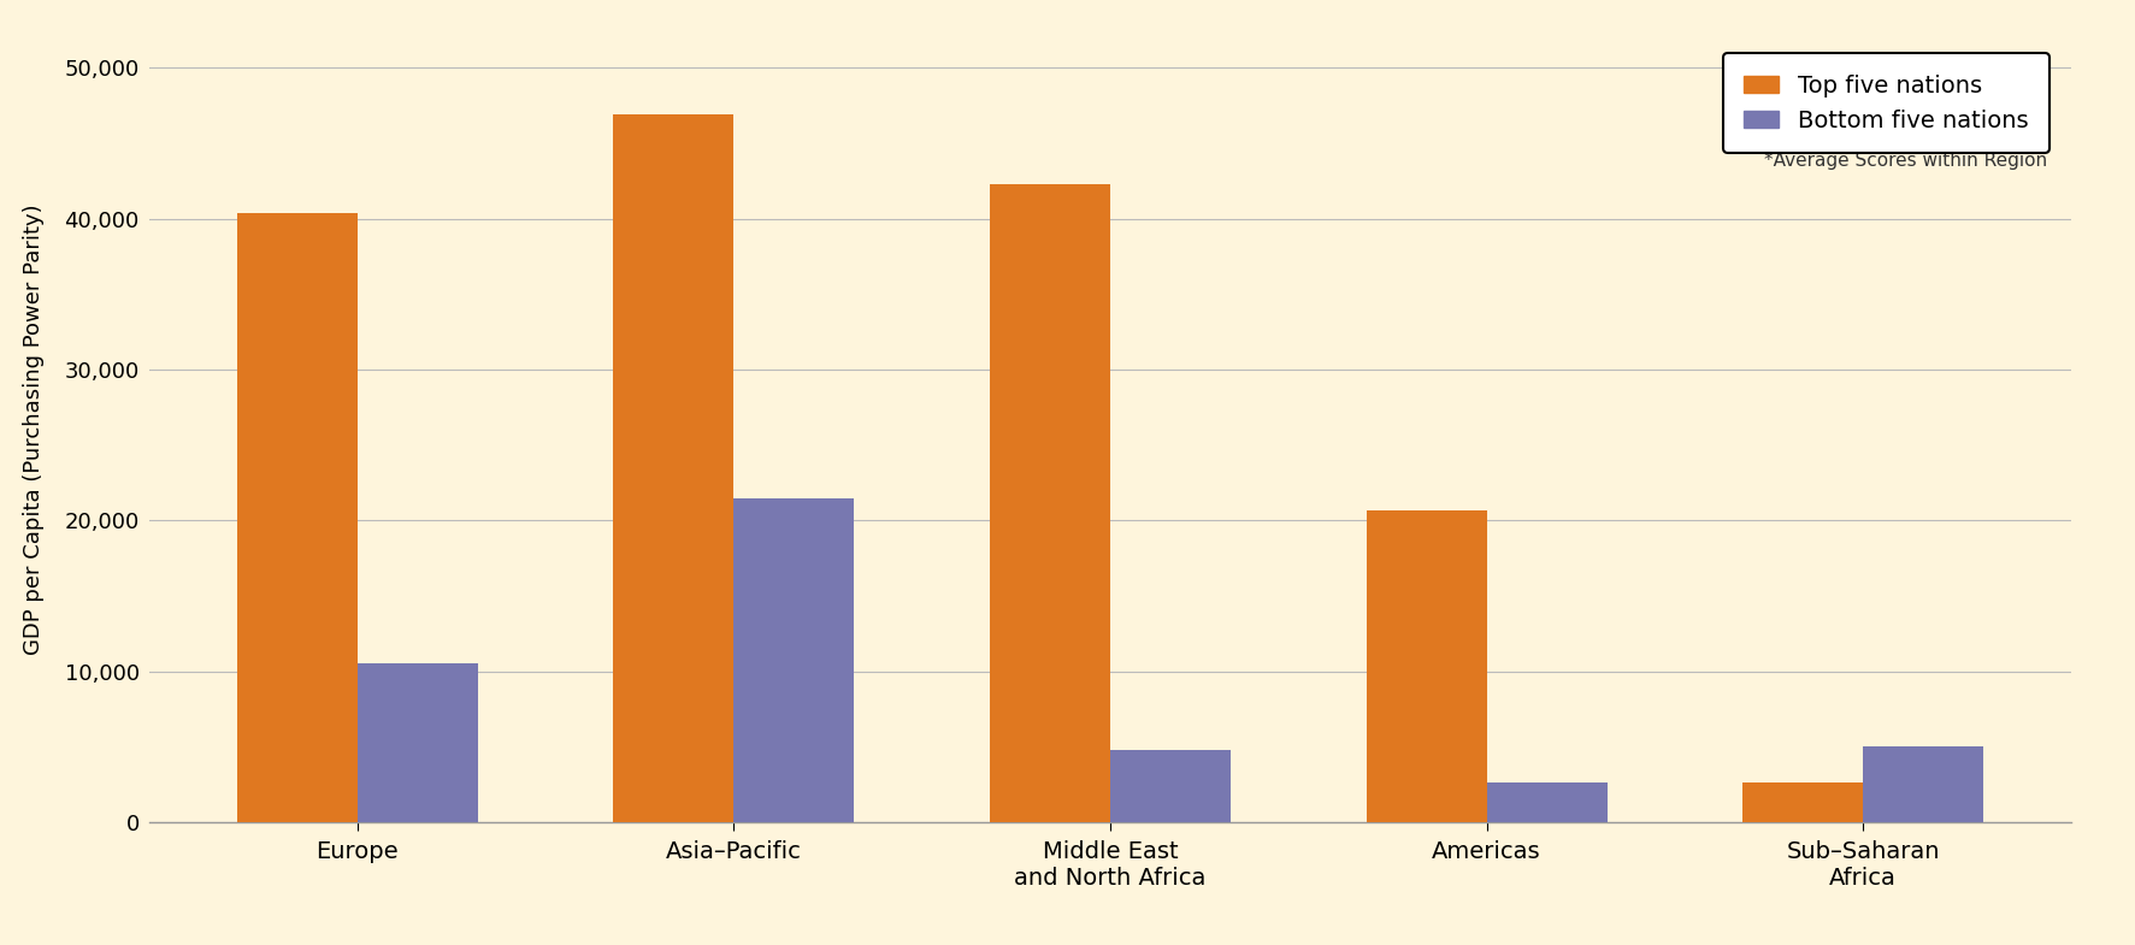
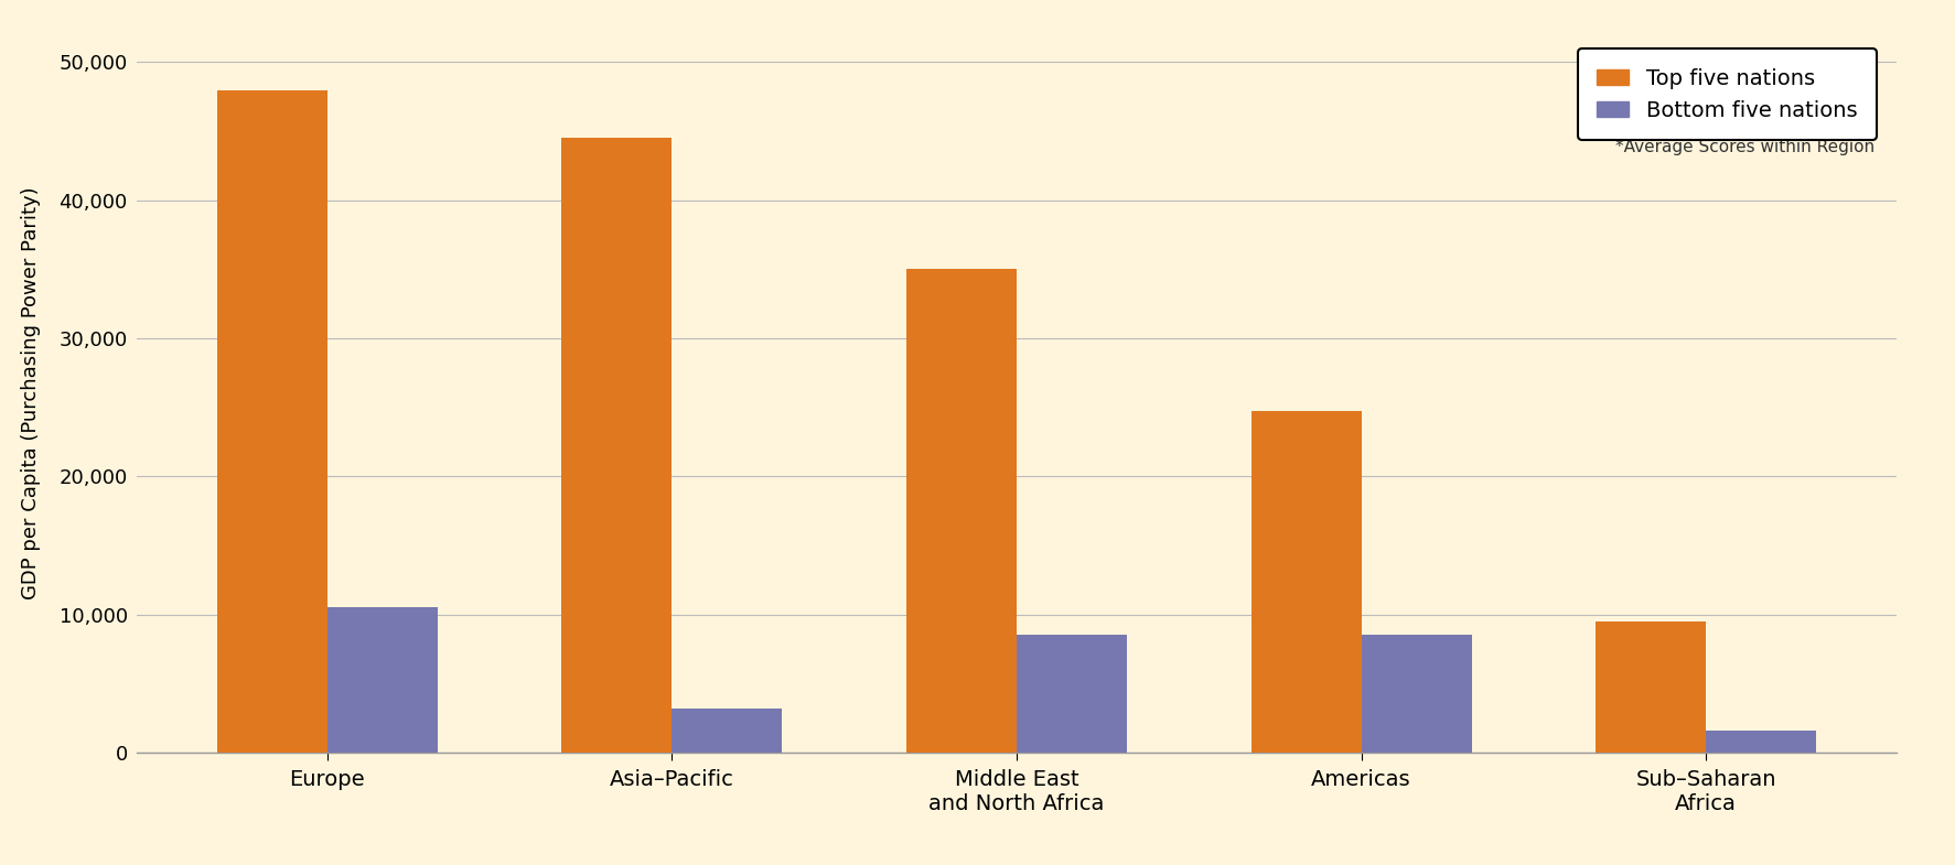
Top five nations/Europe: 40,400 -> 48,000
Top five nations/Asia–Pacific: 46,900 -> 44,500
Bottom five nations/Asia–Pacific: 21,500 -> 3,200
Top five nations/Middle East and North Africa: 42,300 -> 35,000
Bottom five nations/Middle East and North Africa: 4,800 -> 8,500
Top five nations/Americas: 20,700 -> 24,700
Bottom five nations/Americas: 2,600 -> 8,500
Top five nations/Sub–Saharan Africa: 2,600 -> 9,500
Bottom five nations/Sub–Saharan Africa: 5,000 -> 1,600
